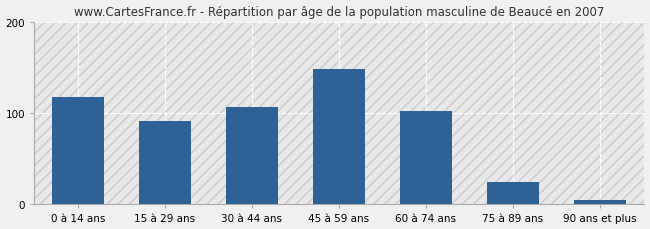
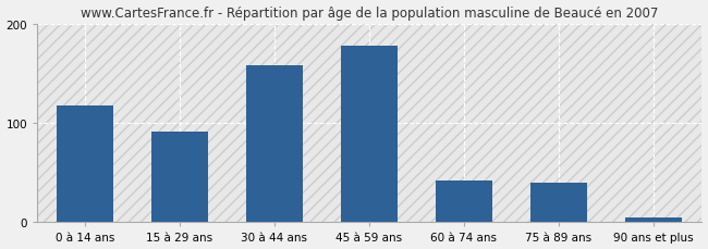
30 à 44 ans: 106 -> 158
45 à 59 ans: 148 -> 178
60 à 74 ans: 102 -> 42
75 à 89 ans: 24 -> 40
